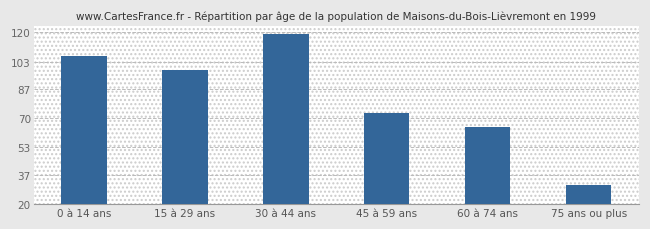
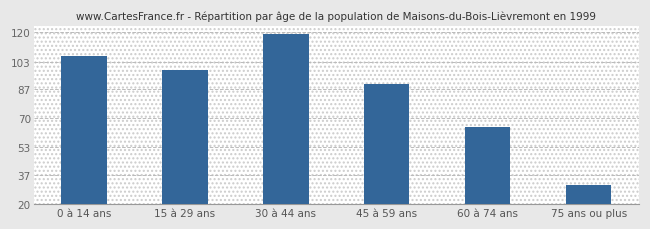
45 à 59 ans: 73 -> 90
